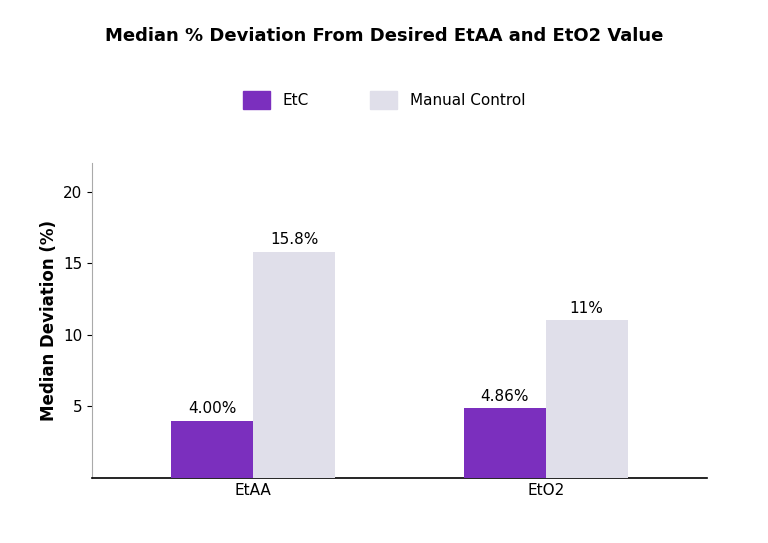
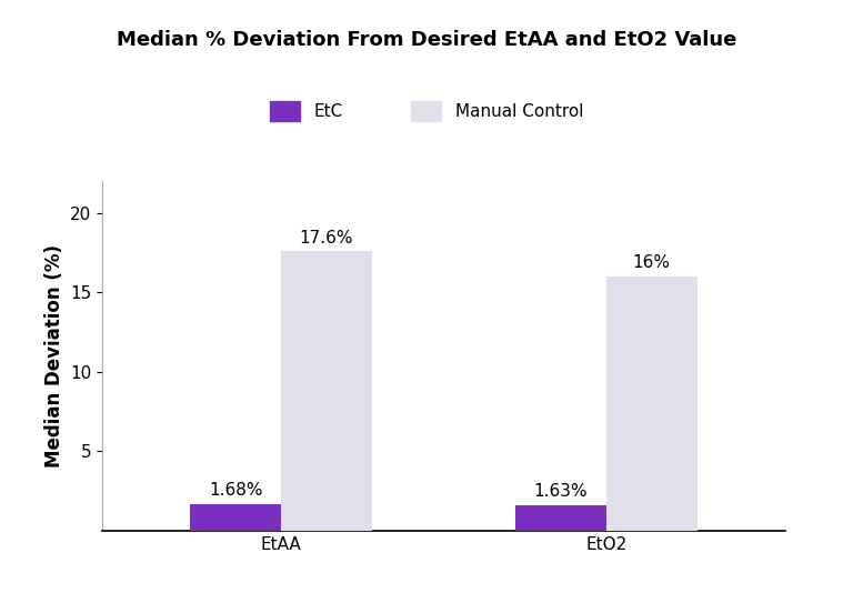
EtC/EtAA: 4.00% -> 1.68%
Manual Control/EtAA: 15.8% -> 17.6%
EtC/EtO2: 4.86% -> 1.63%
Manual Control/EtO2: 11% -> 16%
